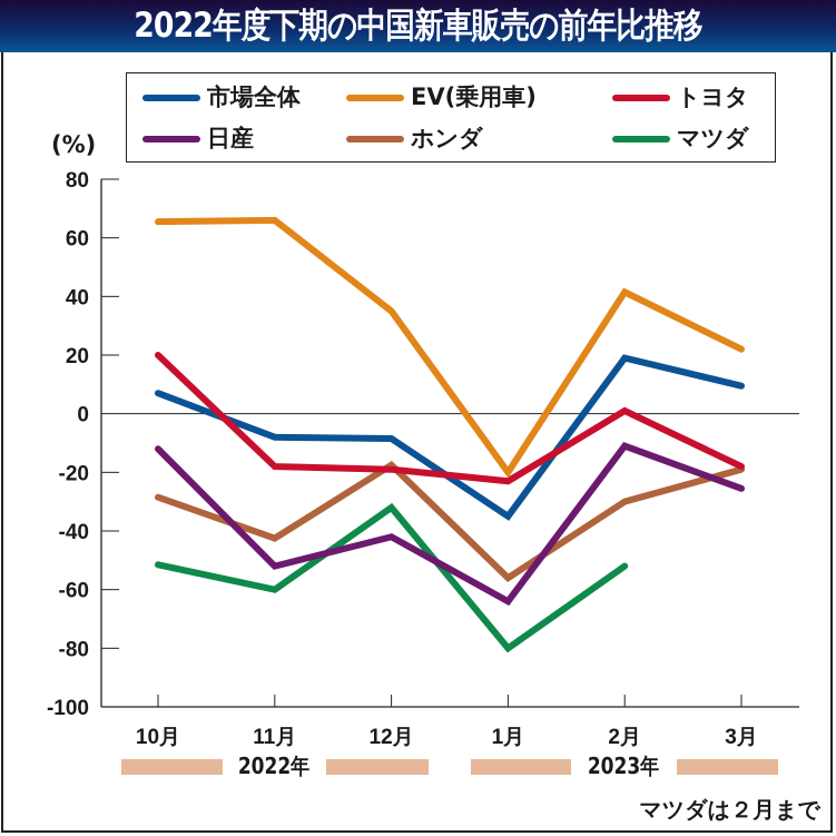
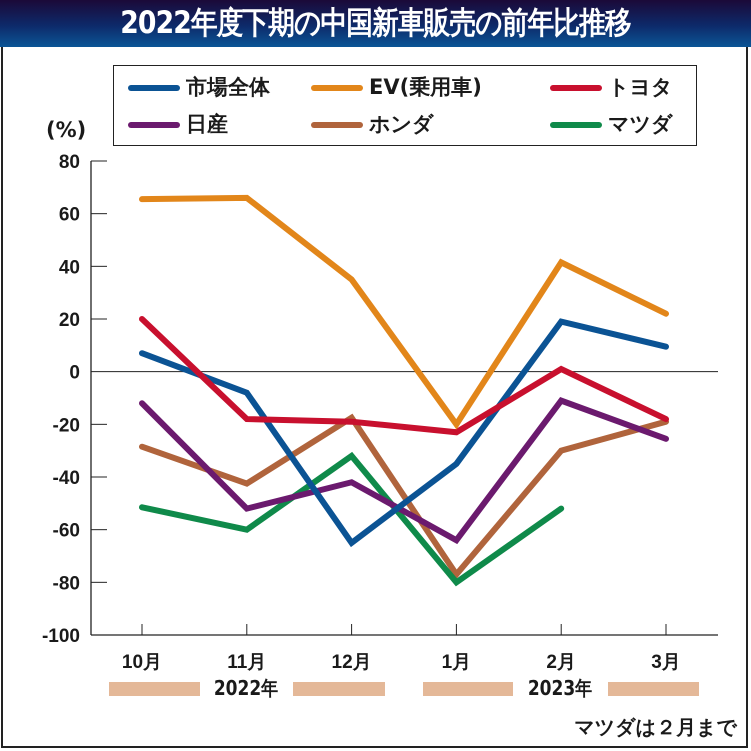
市場全体/12月: -8 -> -65
ホンダ/1月: -56 -> -77
